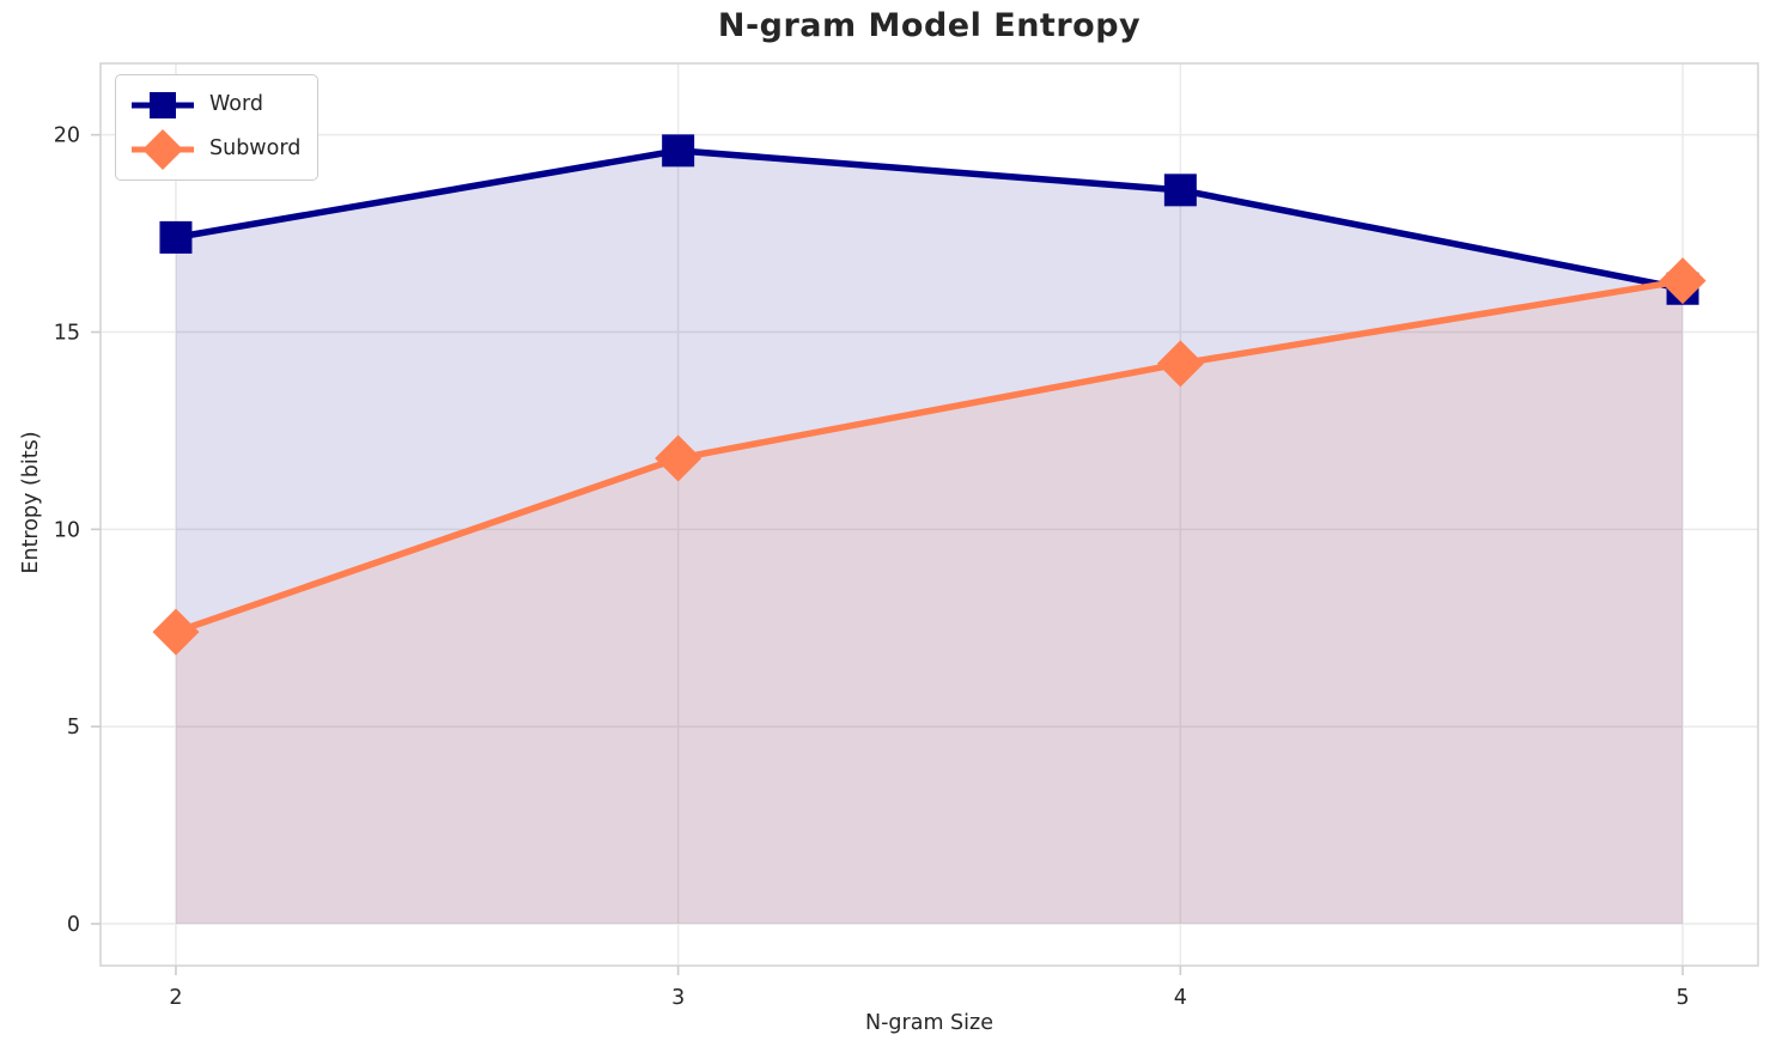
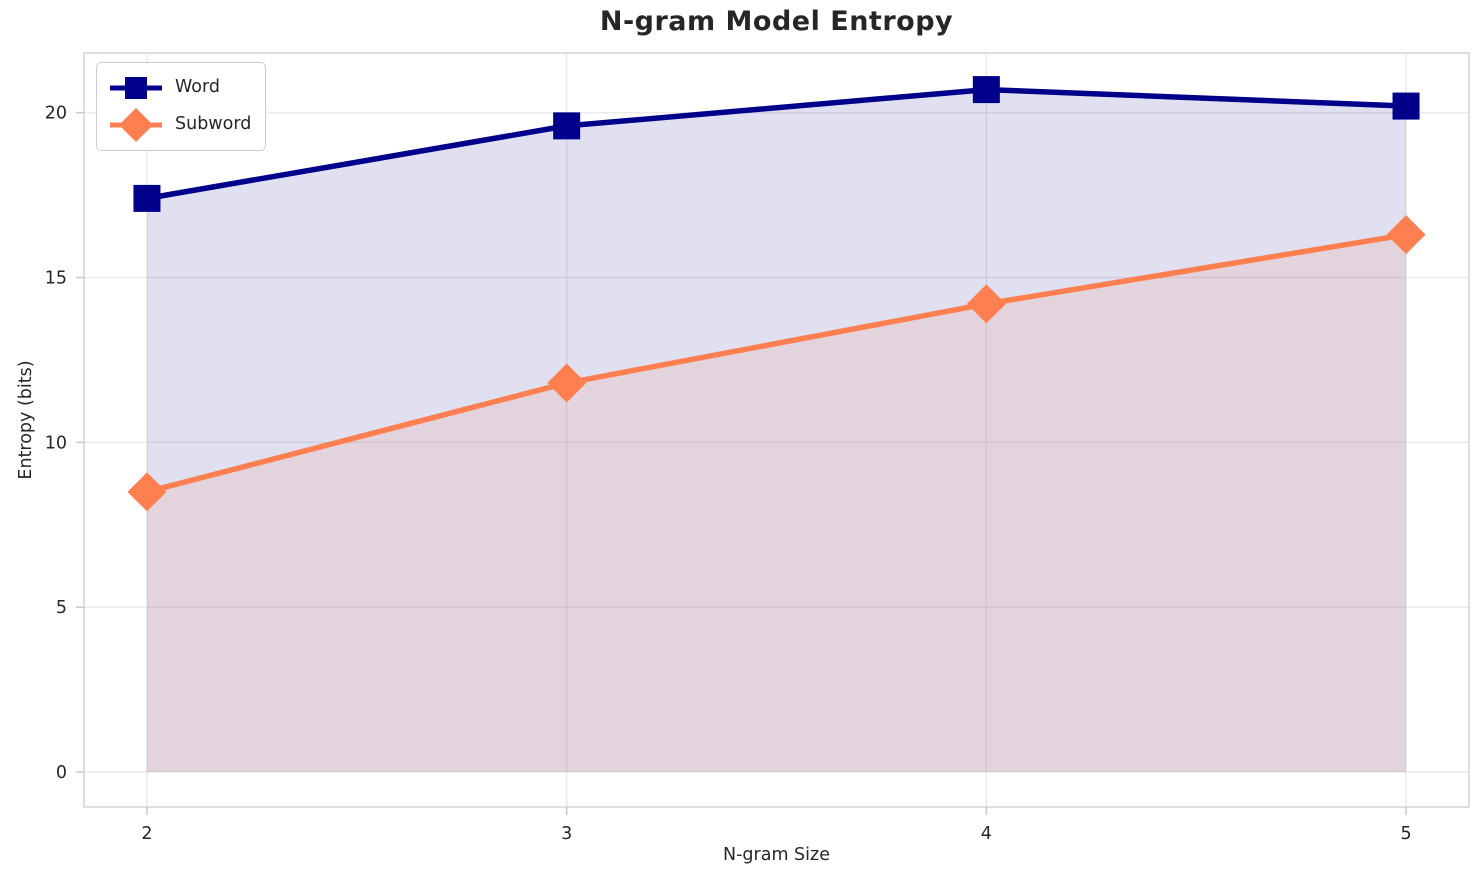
Subword/2: 7.4 -> 8.5
Word/4: 18.6 -> 20.7
Word/5: 16.1 -> 20.2
